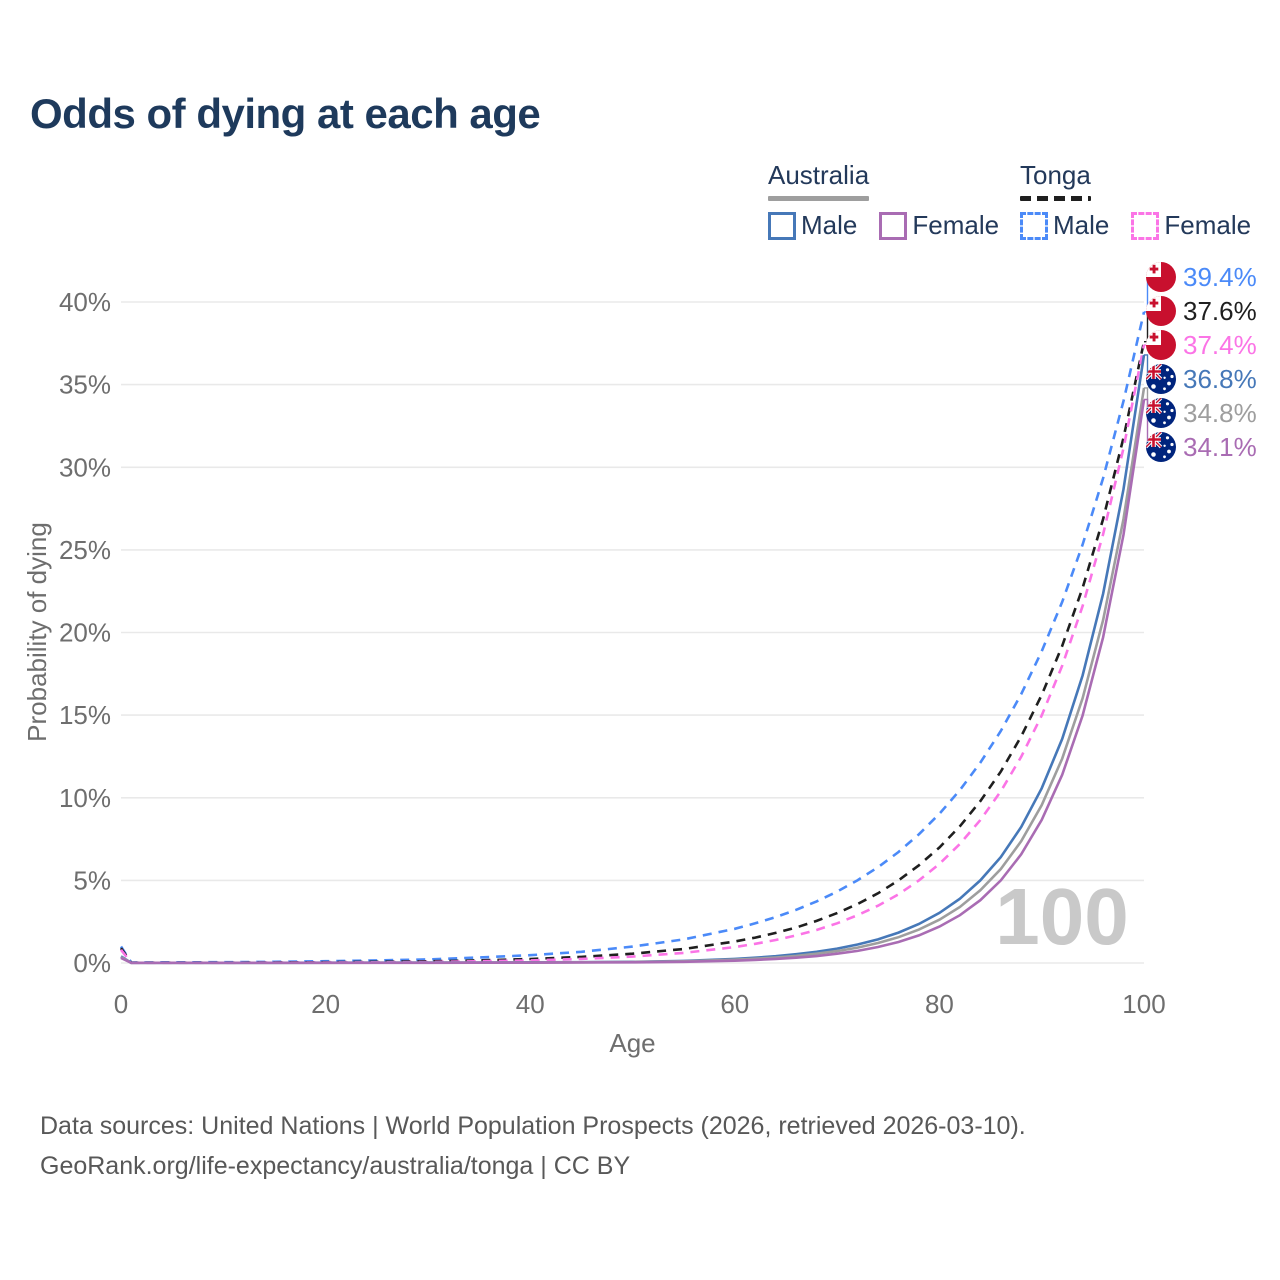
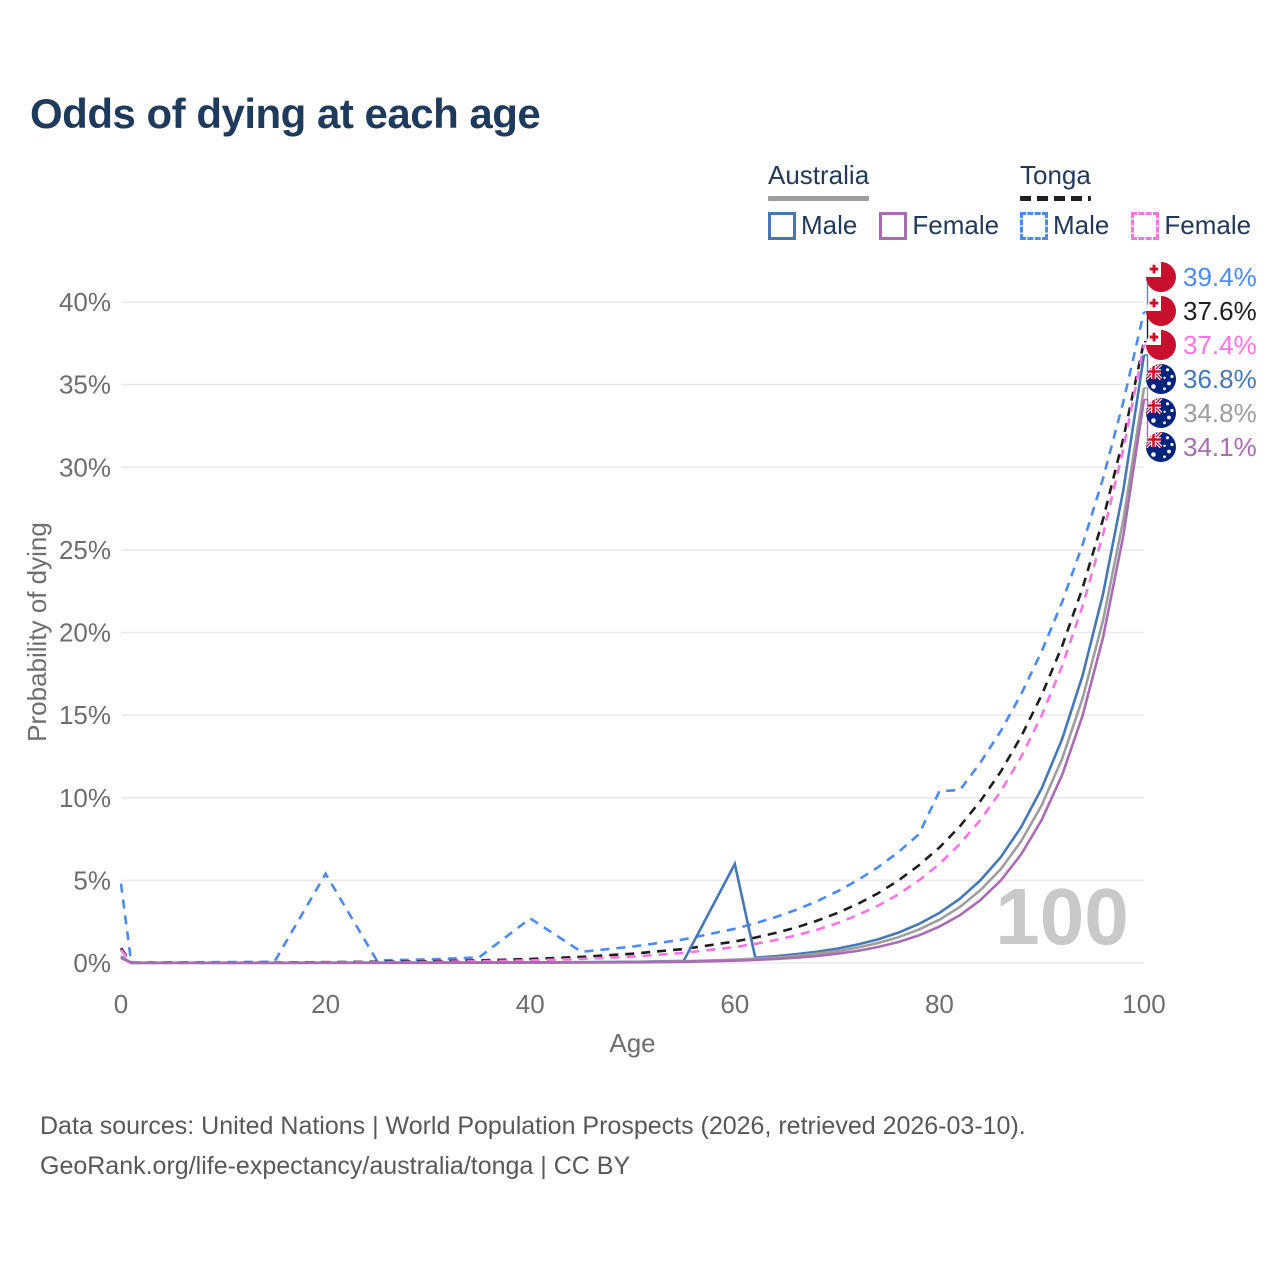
Tonga Male/0: 1.0% -> 4.8%
Tonga Male/20: 0.1% -> 5.4%
Tonga Male/40: 0.5% -> 2.7%
Australia Male/60: 0.2% -> 6.0%
Tonga Male/80: 9.0% -> 10.4%
